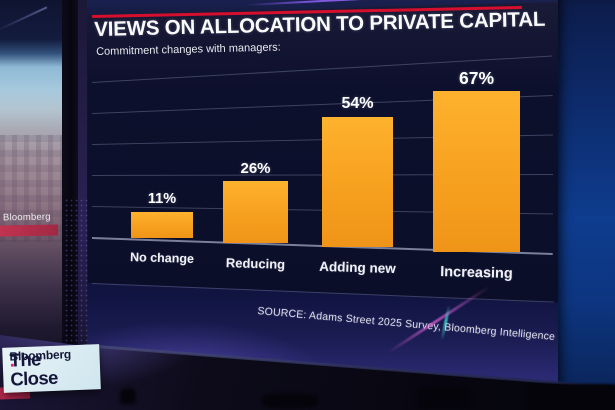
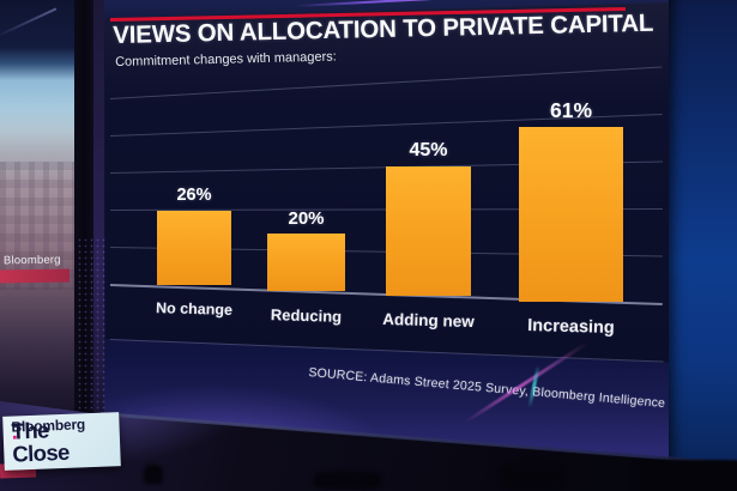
No change: 11% -> 26%
Reducing: 26% -> 20%
Adding new: 54% -> 45%
Increasing: 67% -> 61%
